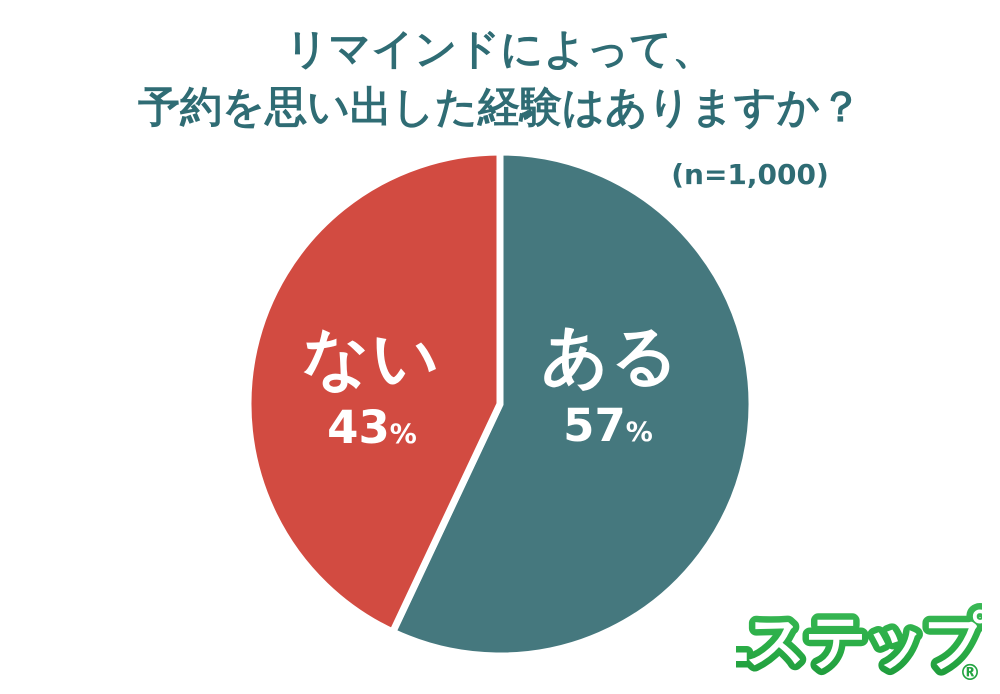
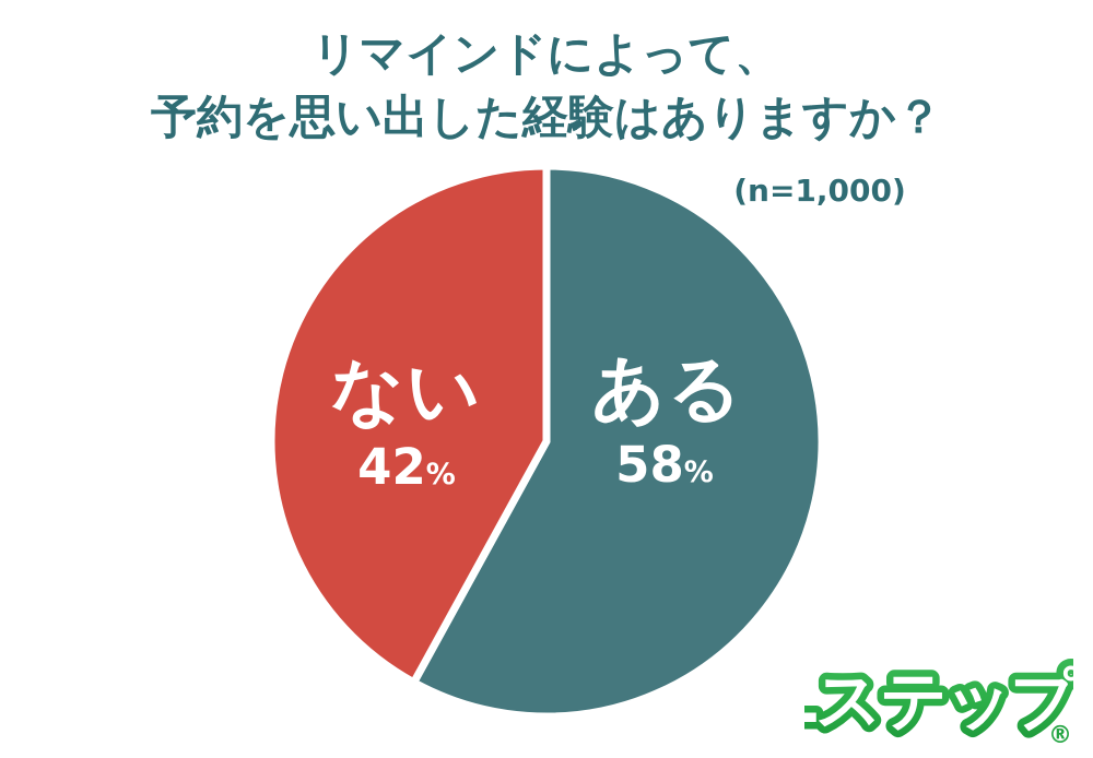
ある: 57 -> 58
ない: 43 -> 42
